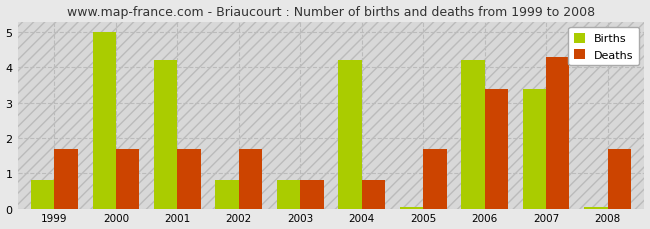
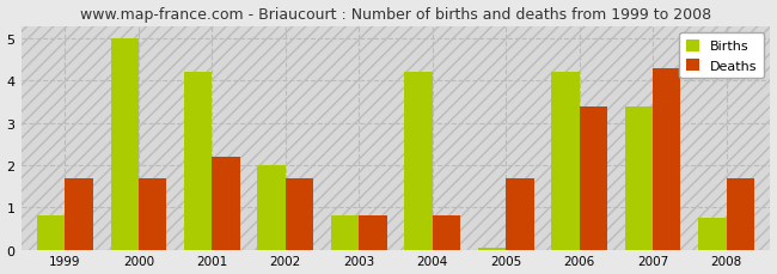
Deaths/2001: 1.7 -> 2.2
Births/2002: 0.80 -> 2.00
Births/2008: 0.05 -> 0.75
